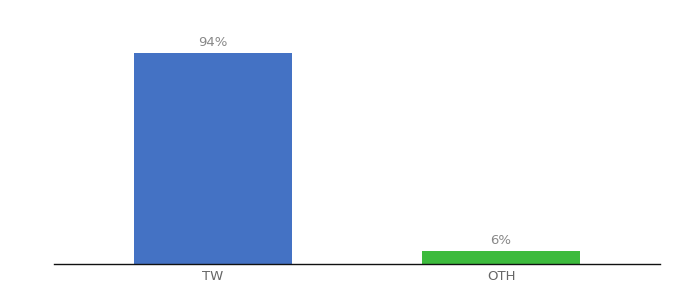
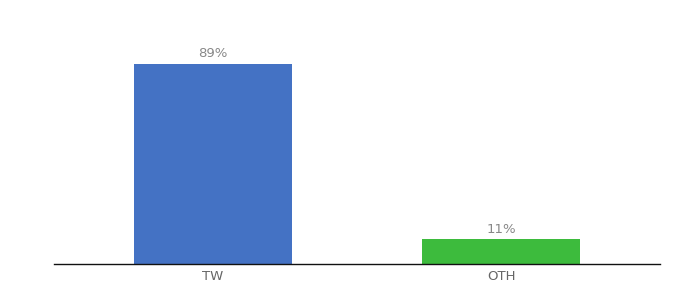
TW: 94% -> 89%
OTH: 6% -> 11%
